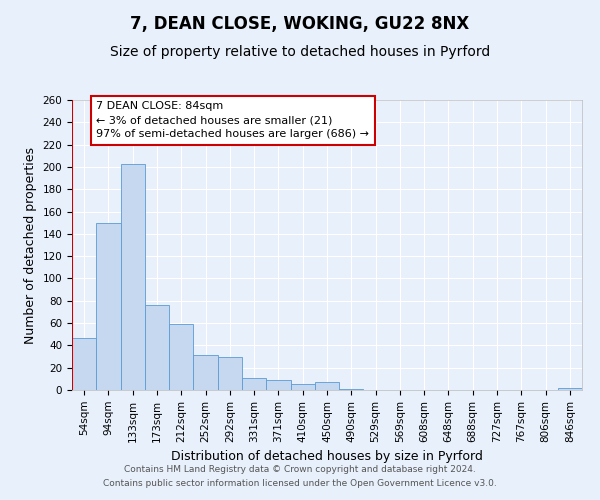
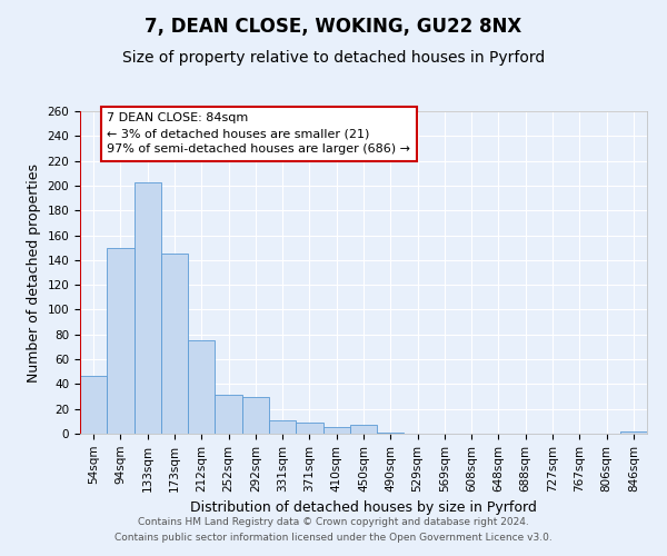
173sqm: 76 -> 145
212sqm: 59 -> 75
